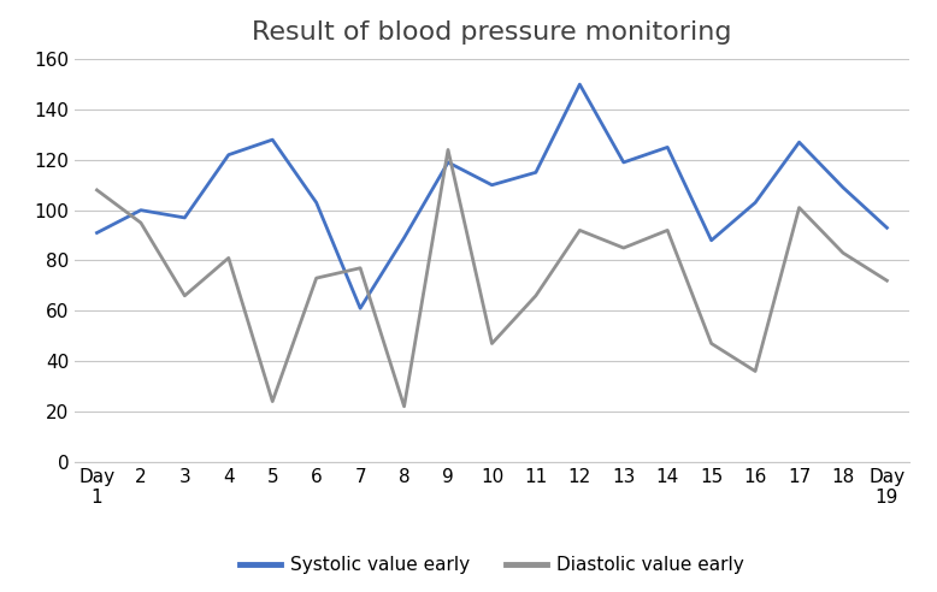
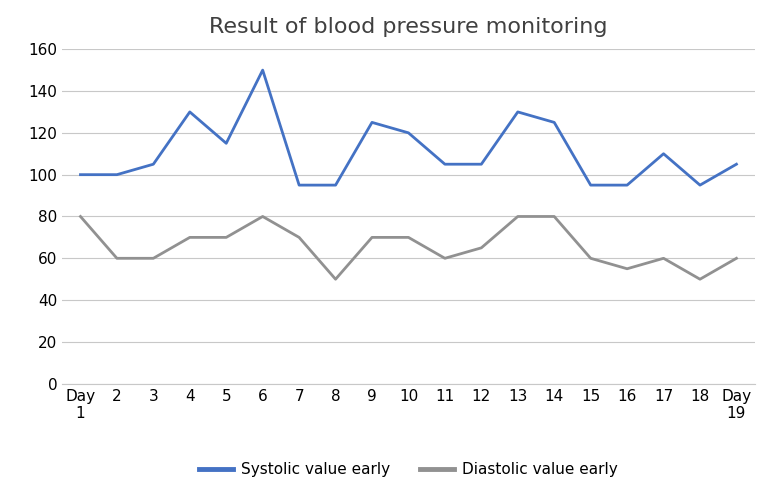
Systolic value early/Day 1: 91 -> 100
Diastolic value early/Day 1: 108 -> 80
Diastolic value early/2: 95 -> 60
Systolic value early/3: 97 -> 105
Diastolic value early/3: 66 -> 60
Systolic value early/4: 122 -> 130
Diastolic value early/4: 81 -> 70
Systolic value early/5: 128 -> 115
Diastolic value early/5: 24 -> 70
Systolic value early/6: 103 -> 150
Diastolic value early/6: 73 -> 80
Systolic value early/7: 61 -> 95
Diastolic value early/7: 77 -> 70
Systolic value early/8: 89 -> 95
Diastolic value early/8: 22 -> 50
Systolic value early/9: 119 -> 125
Diastolic value early/9: 124 -> 70
Systolic value early/10: 110 -> 120
Diastolic value early/10: 47 -> 70
Systolic value early/11: 115 -> 105
Diastolic value early/11: 66 -> 60
Systolic value early/12: 150 -> 105
Diastolic value early/12: 92 -> 65
Systolic value early/13: 119 -> 130
Diastolic value early/13: 85 -> 80
Diastolic value early/14: 92 -> 80
Systolic value early/15: 88 -> 95
Diastolic value early/15: 47 -> 60
Systolic value early/16: 103 -> 95
Diastolic value early/16: 36 -> 55
Systolic value early/17: 127 -> 110
Diastolic value early/17: 101 -> 60
Systolic value early/18: 109 -> 95
Diastolic value early/18: 83 -> 50
Systolic value early/Day 19: 93 -> 105
Diastolic value early/Day 19: 72 -> 60
